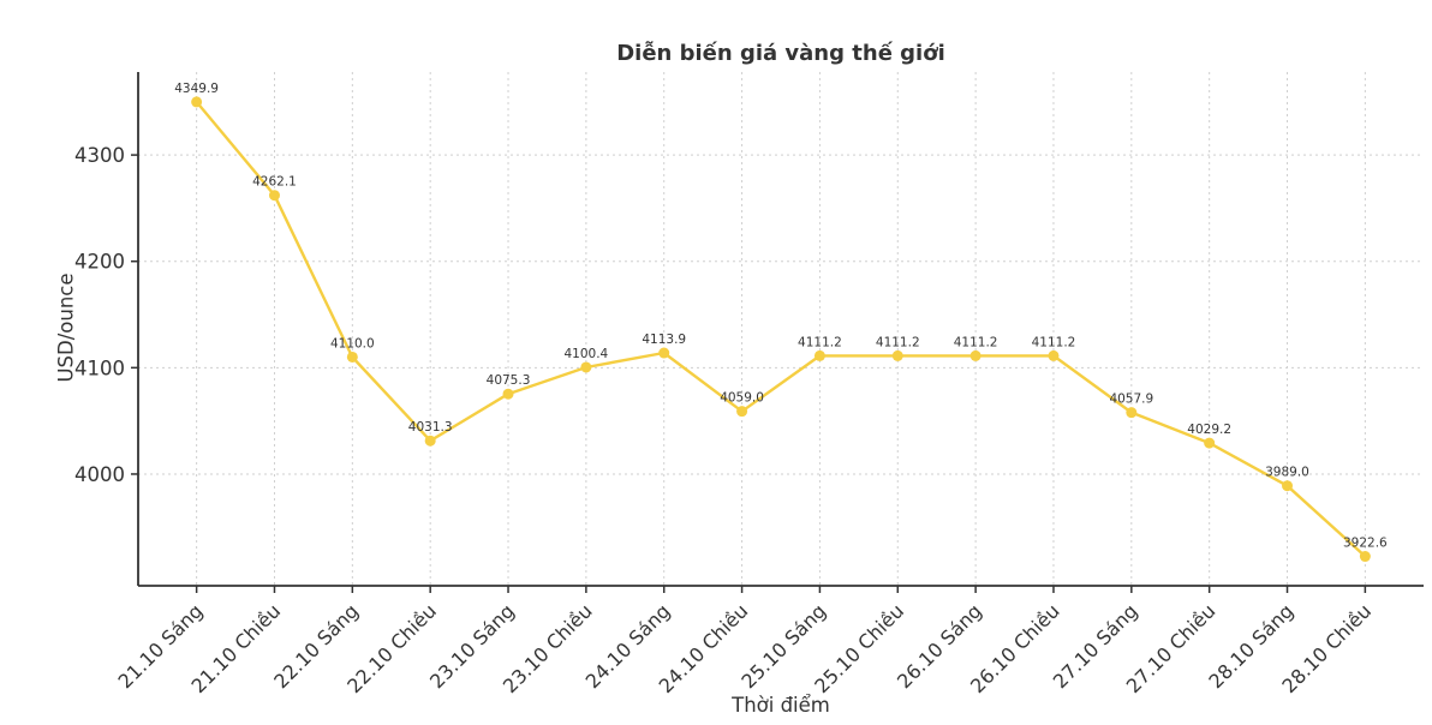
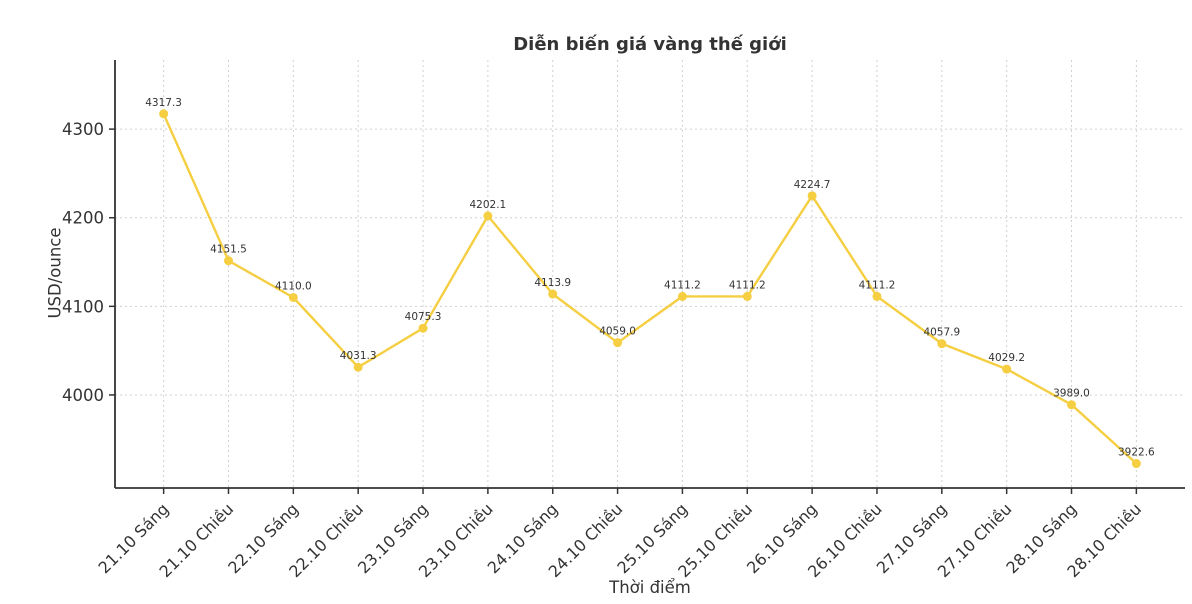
21.10 Sáng: 4349.9 -> 4317.3
21.10 Chiều: 4262.1 -> 4151.5
23.10 Chiều: 4100.4 -> 4202.1
26.10 Sáng: 4111.2 -> 4224.7
